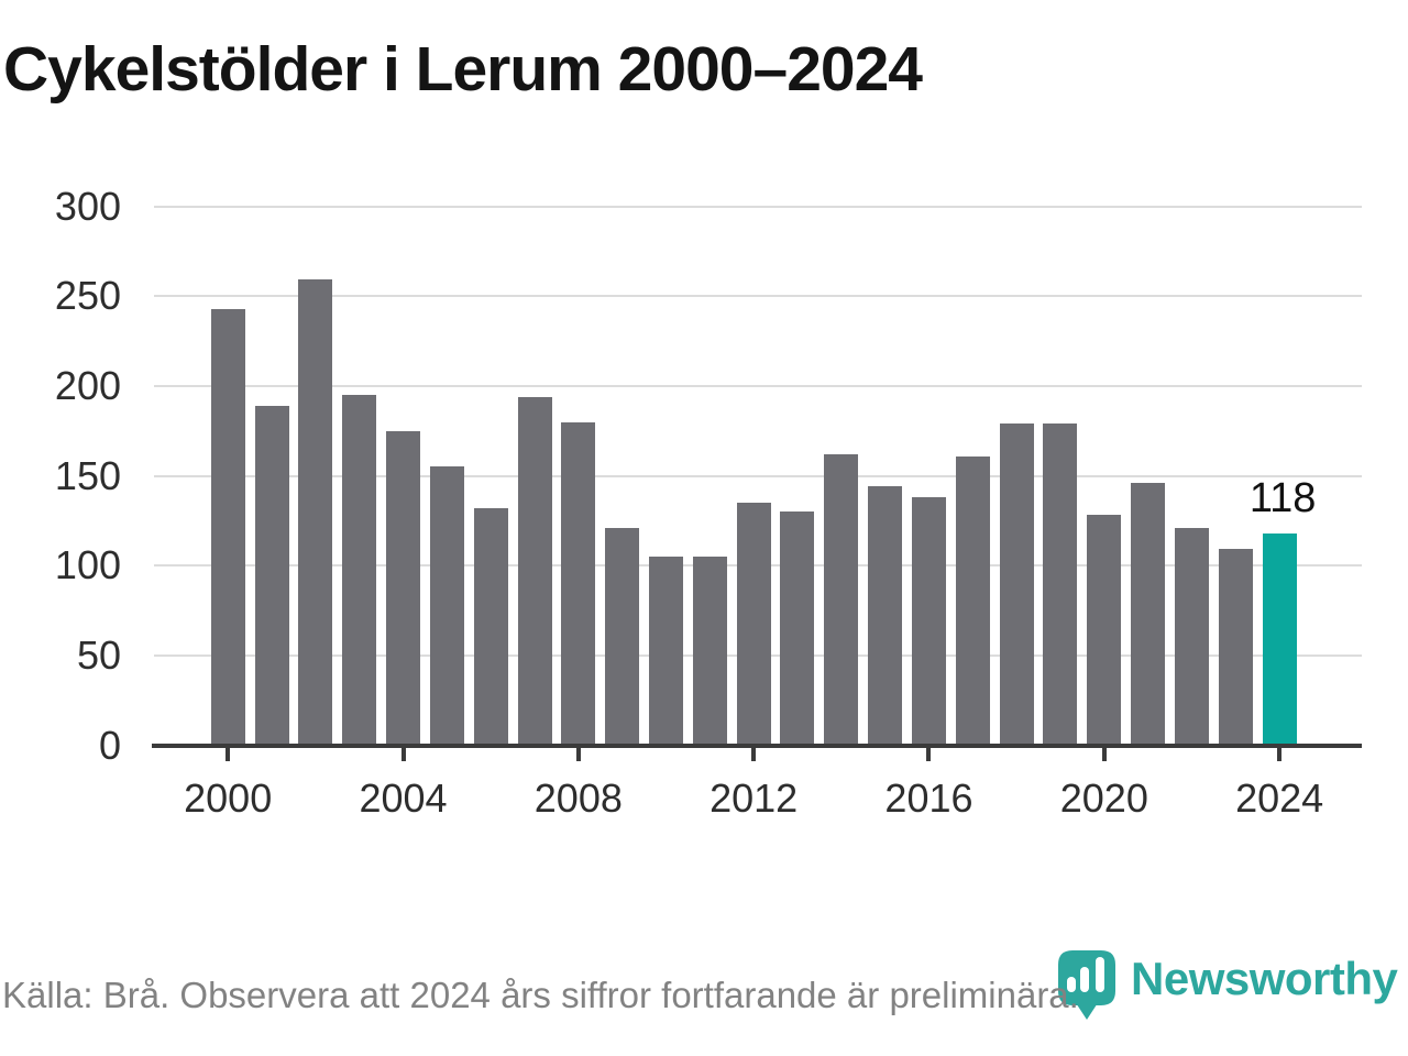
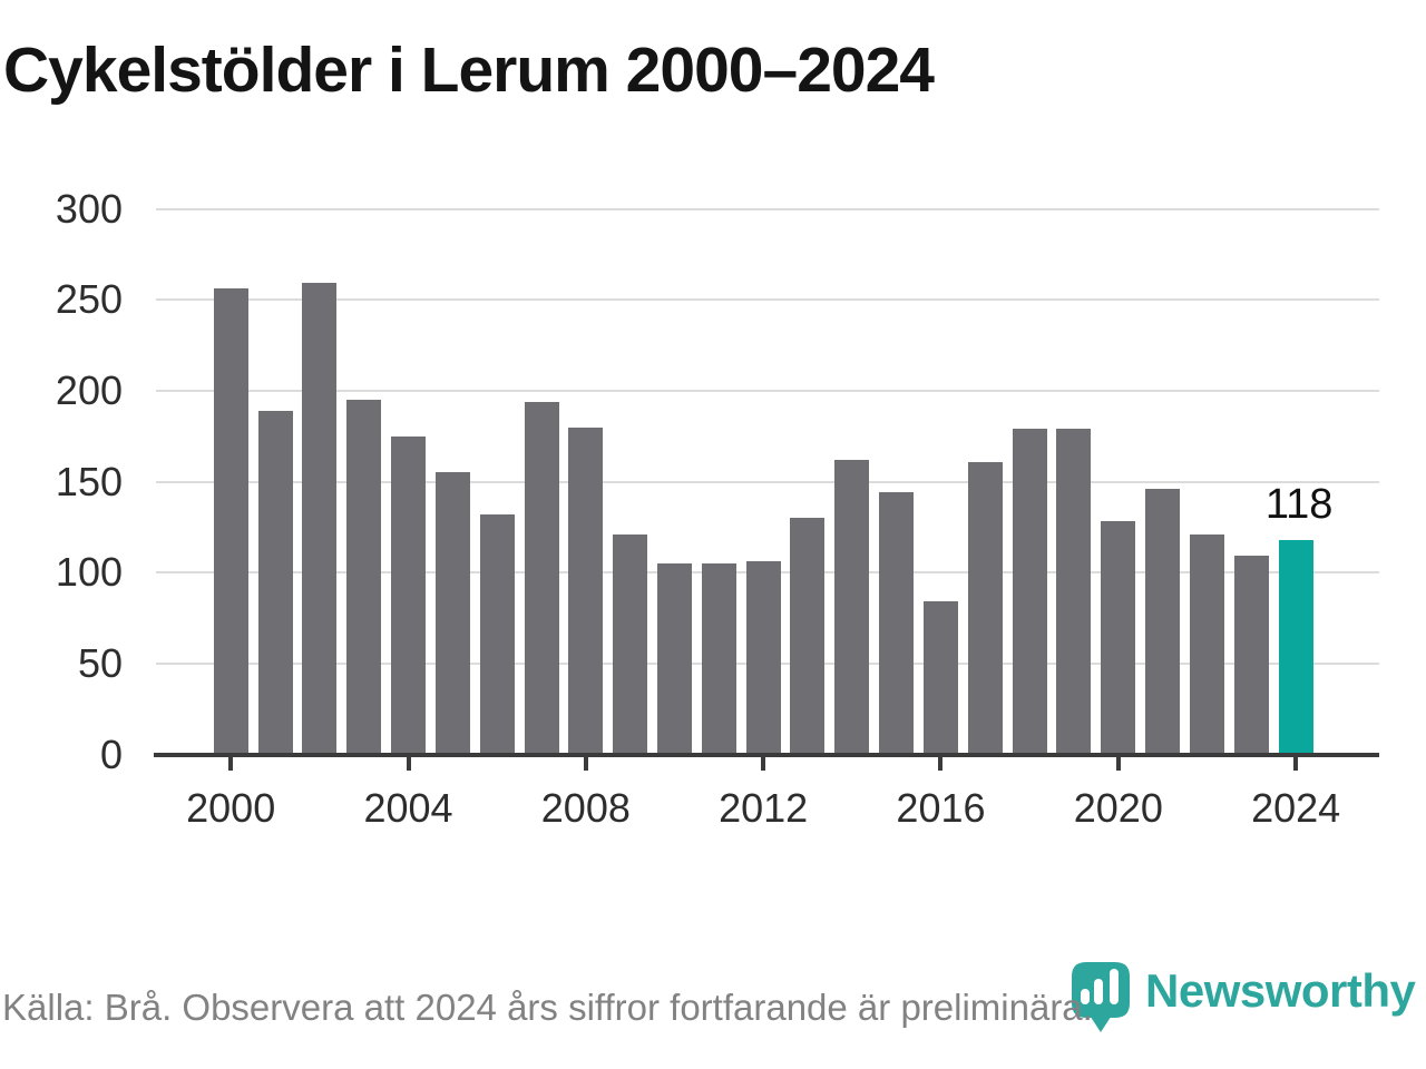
2000: 243 -> 256
2012: 135 -> 106
2016: 138 -> 84
